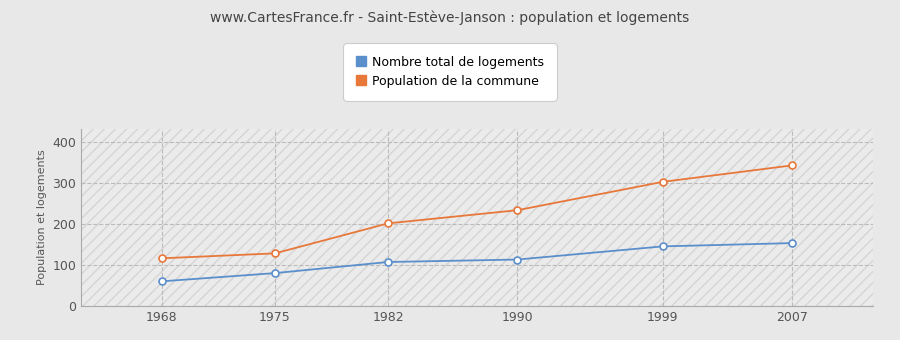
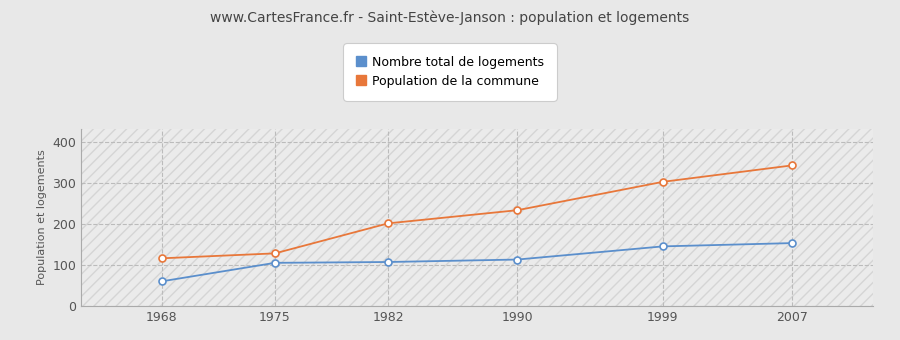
Nombre total de logements/1975: 80 -> 105
